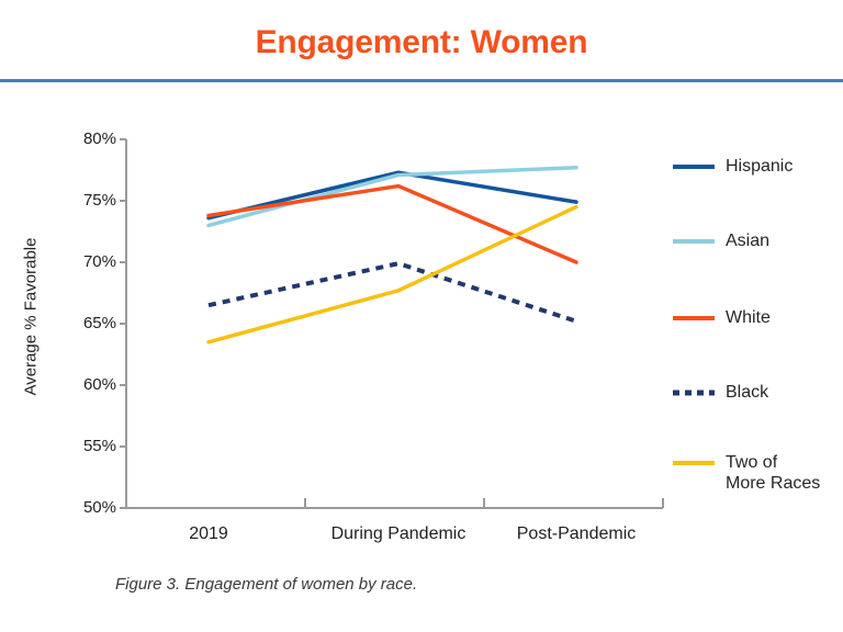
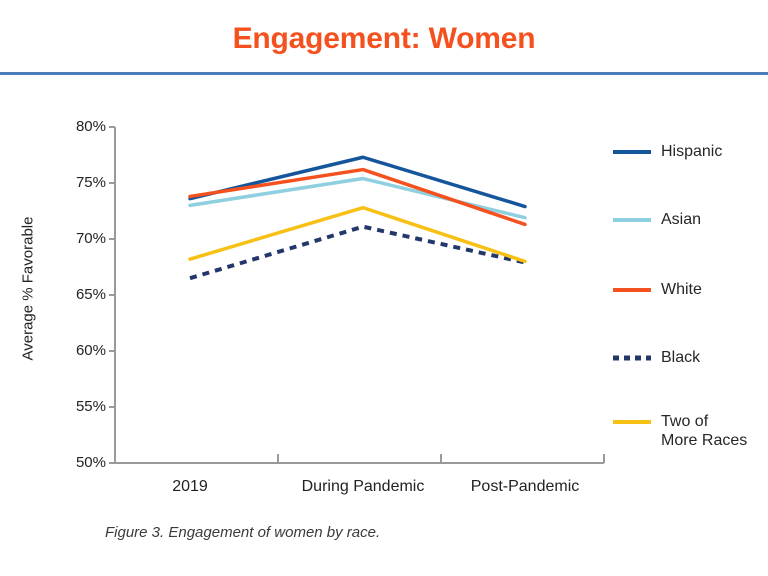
Two of More Races/2019: 63.5% -> 68.2%
Asian/During Pandemic: 77.1% -> 75.4%
Black/During Pandemic: 69.9% -> 71.1%
Two of More Races/During Pandemic: 67.7% -> 72.8%
Hispanic/Post-Pandemic: 74.9% -> 72.9%
Asian/Post-Pandemic: 77.7% -> 71.9%
White/Post-Pandemic: 70.0% -> 71.3%
Black/Post-Pandemic: 65.2% -> 67.9%
Two of More Races/Post-Pandemic: 74.5% -> 68.0%
